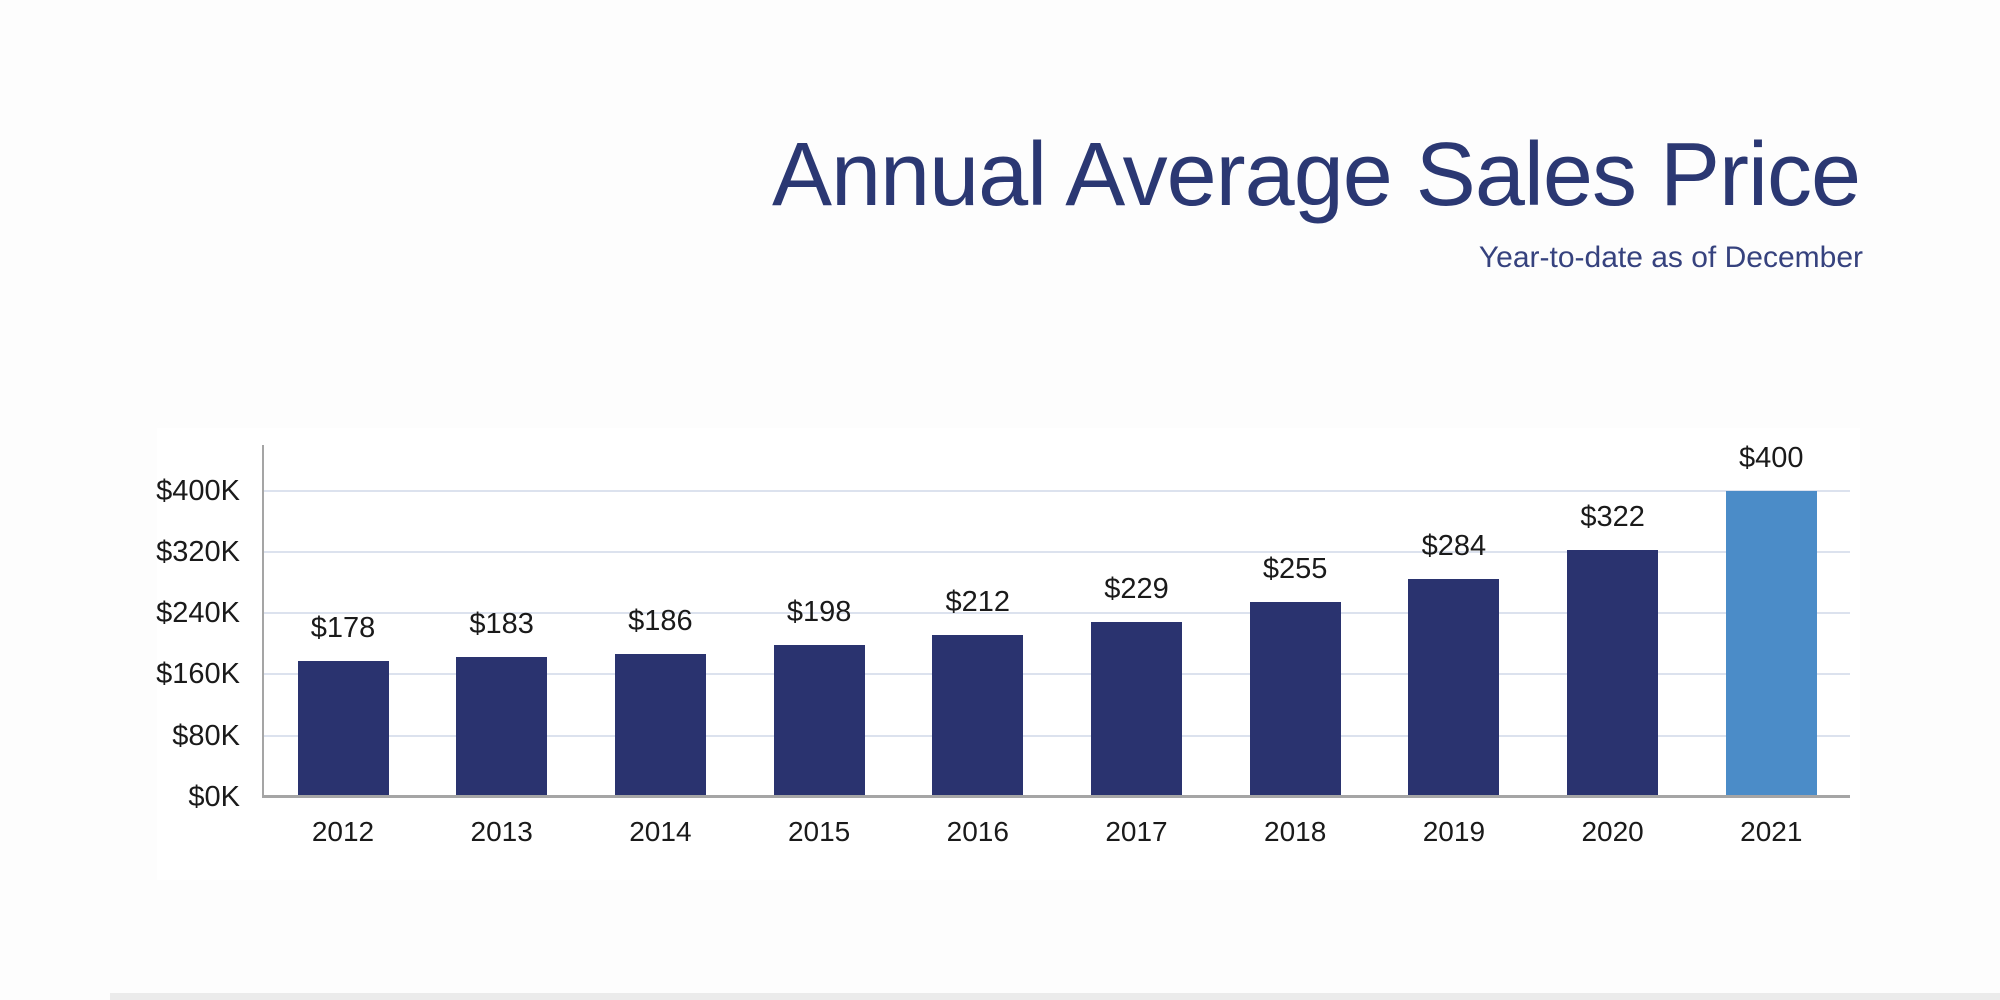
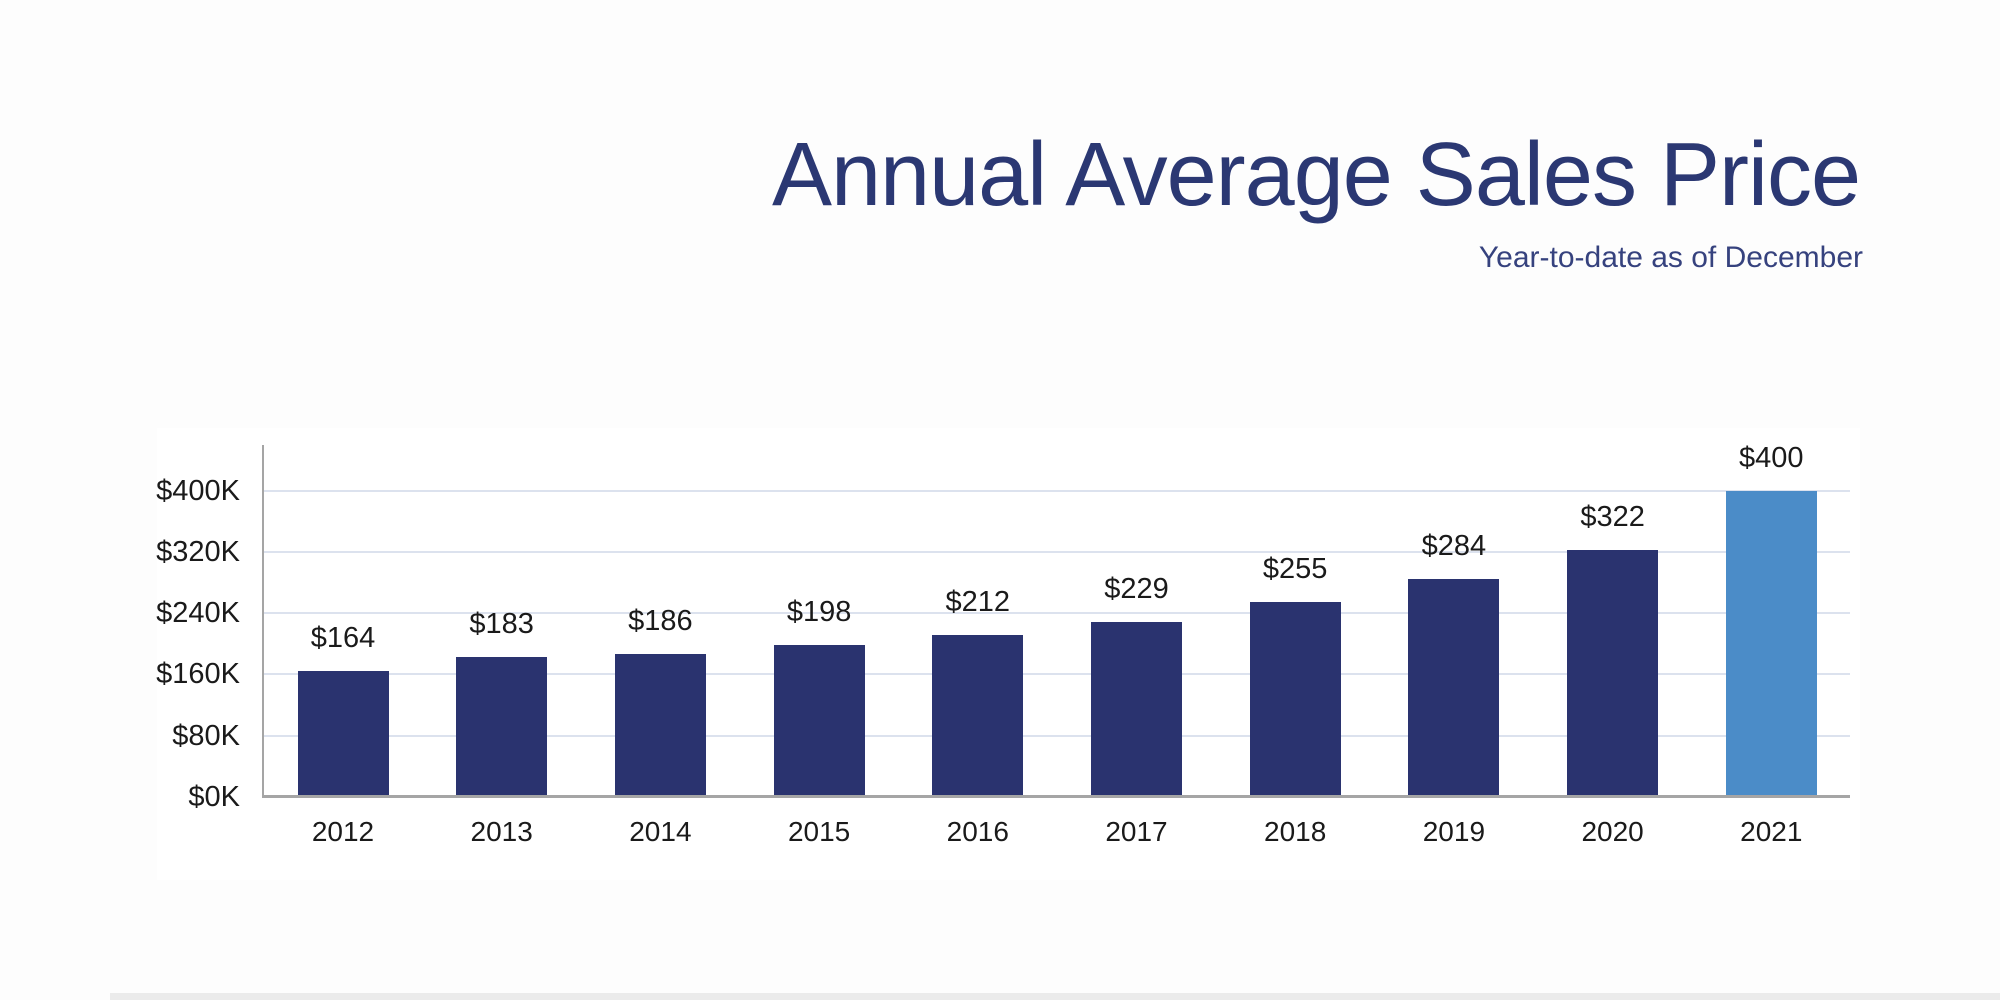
2012: $178 -> $164
